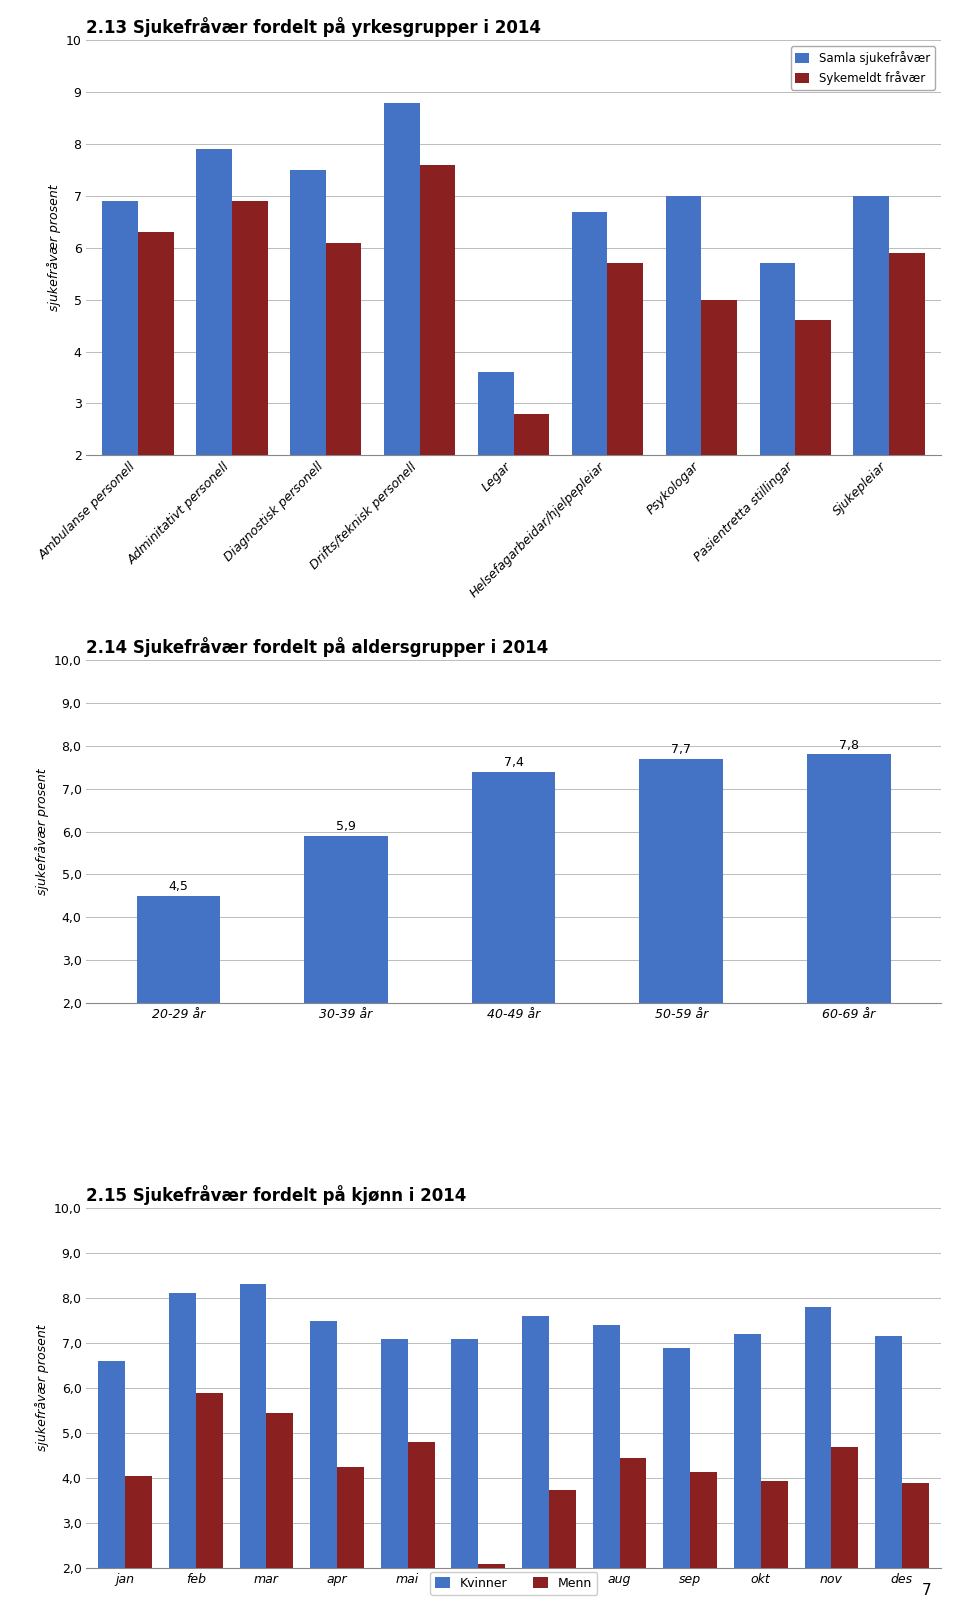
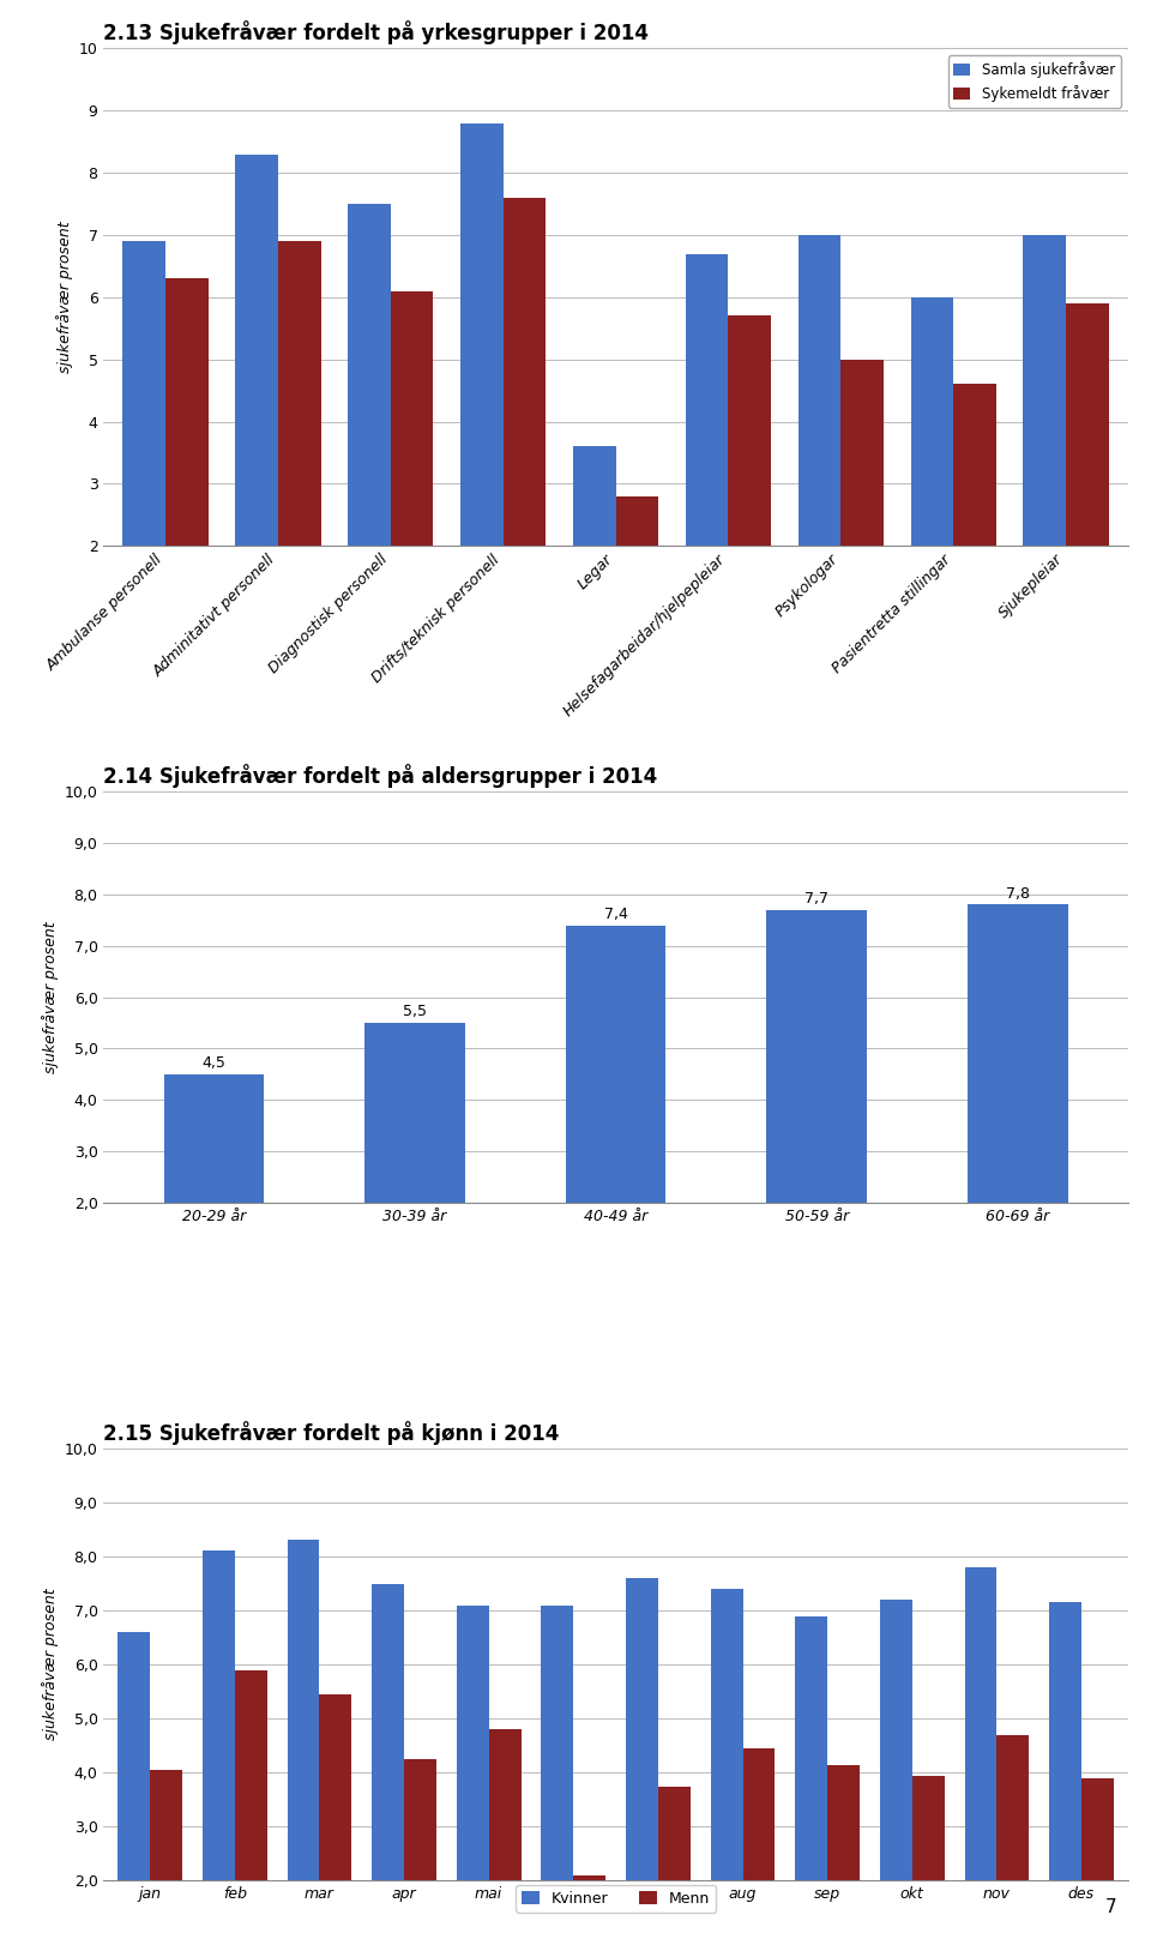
2.13 Sjukefråvær fordelt på yrkesgrupper i 2014/Samla sjukefråvær/Adminitativt personell: 7.9 -> 8.3
2.13 Sjukefråvær fordelt på yrkesgrupper i 2014/Samla sjukefråvær/Pasientretta stillingar: 5.7 -> 6.0
2.14 Sjukefråvær fordelt på aldersgrupper i 2014/30-39 år: 5,9 -> 5,5
